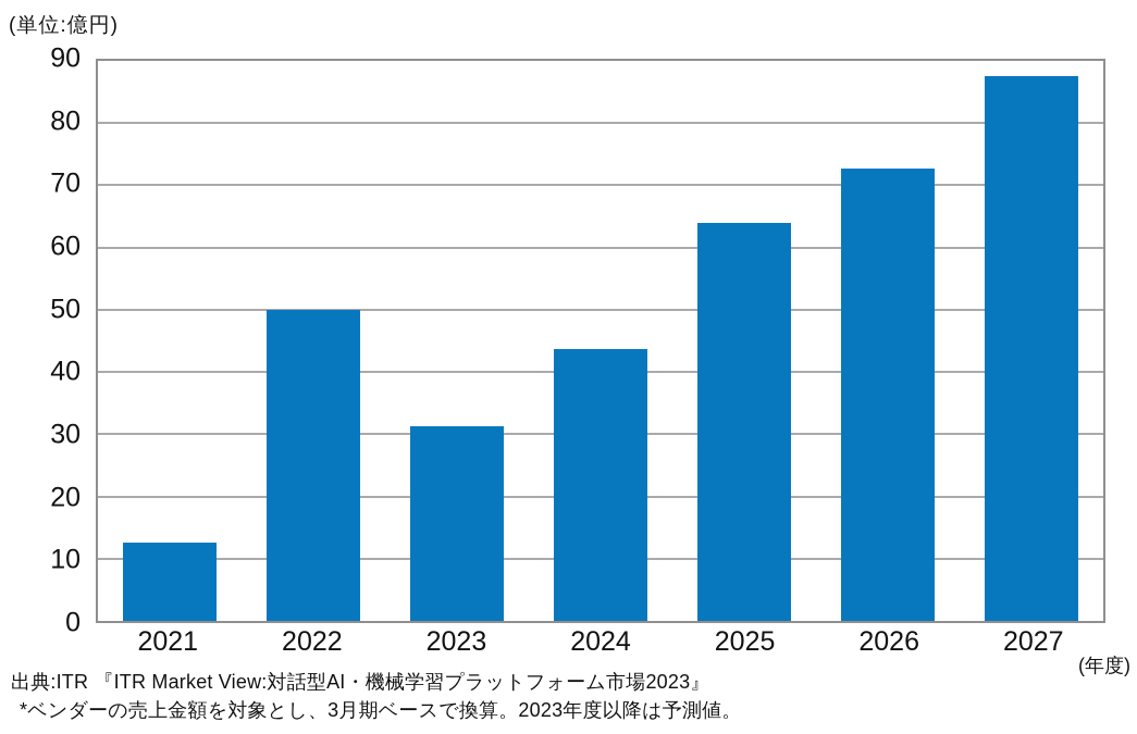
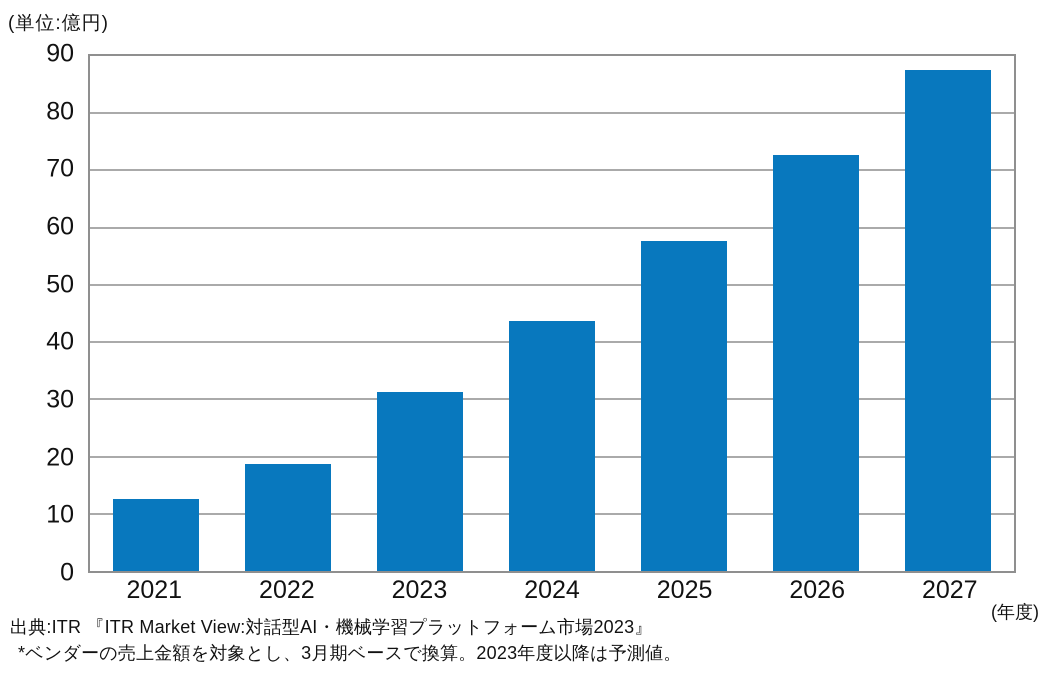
2022: 50 -> 19
2025: 64 -> 58
